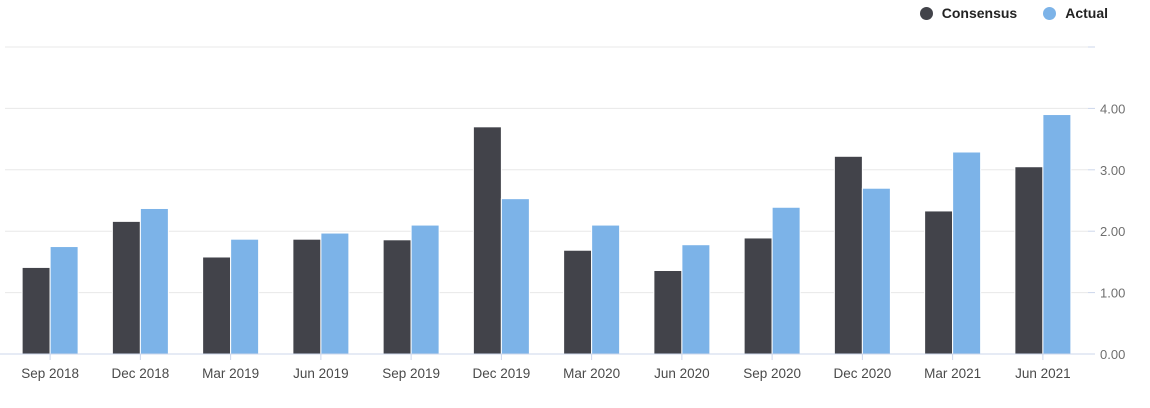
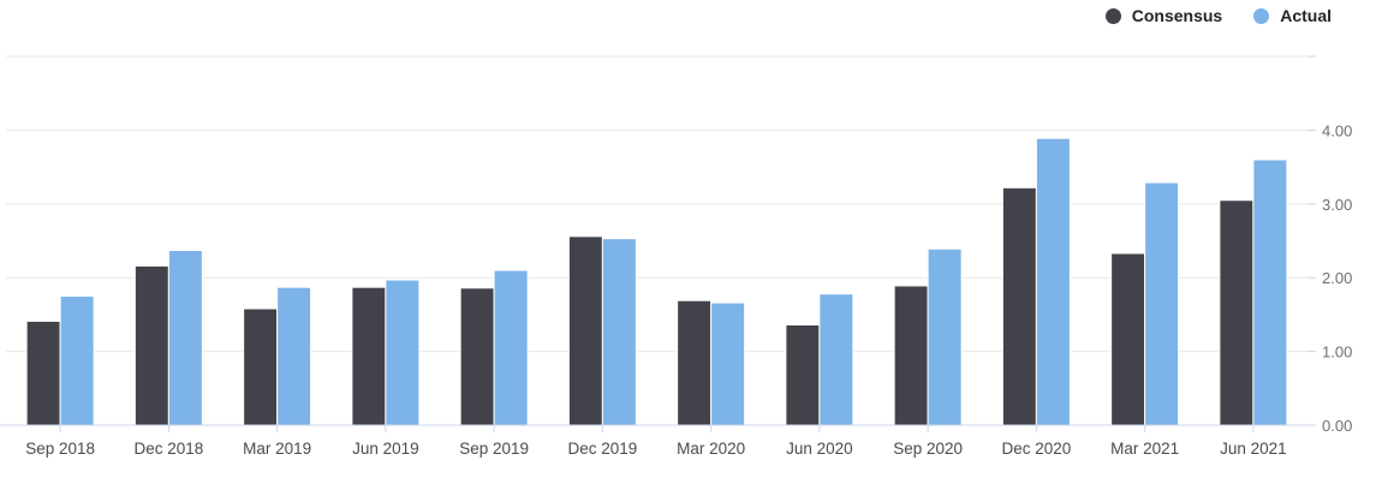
Consensus/Dec 2019: 3.7 -> 2.6
Actual/Mar 2020: 2.1 -> 1.7
Actual/Dec 2020: 2.7 -> 3.9
Actual/Jun 2021: 3.9 -> 3.6
